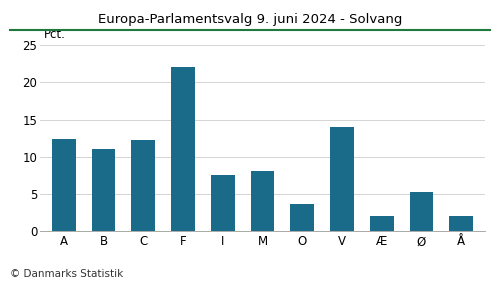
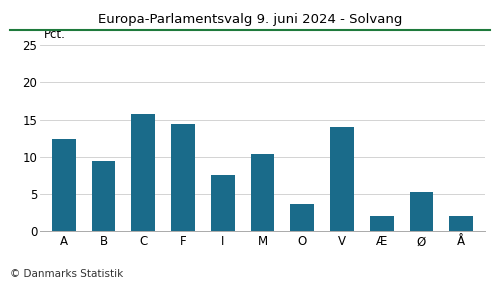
B: 11.1 -> 9.4
C: 12.2 -> 15.8
F: 22.0 -> 14.4
M: 8.1 -> 10.4
